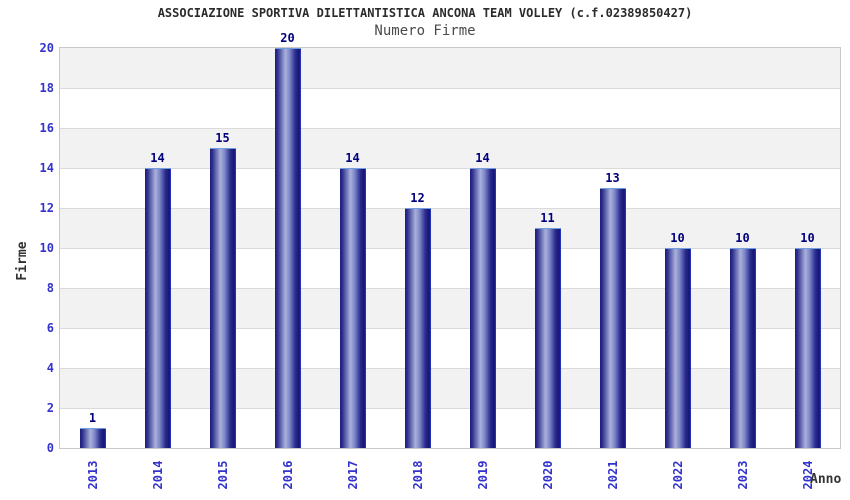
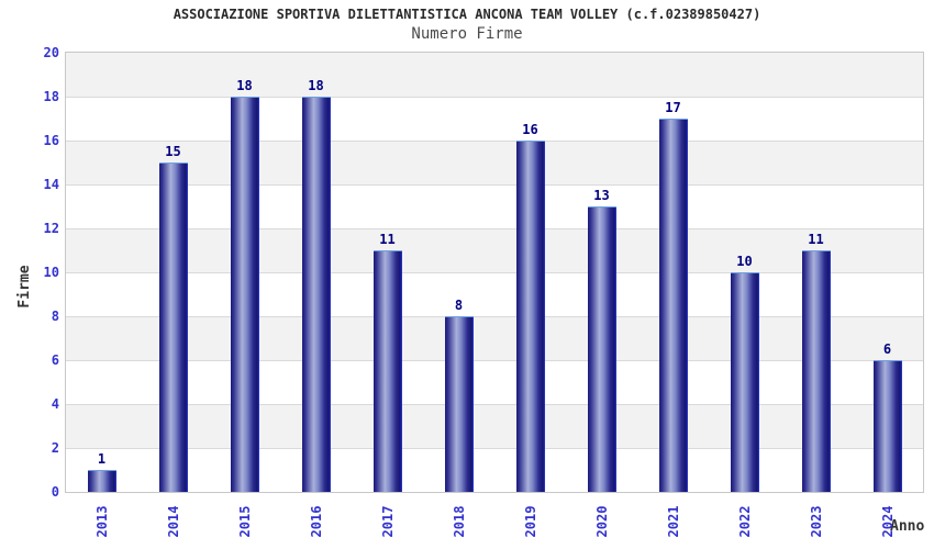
2014: 14 -> 15
2015: 15 -> 18
2016: 20 -> 18
2017: 14 -> 11
2018: 12 -> 8
2019: 14 -> 16
2020: 11 -> 13
2021: 13 -> 17
2023: 10 -> 11
2024: 10 -> 6
